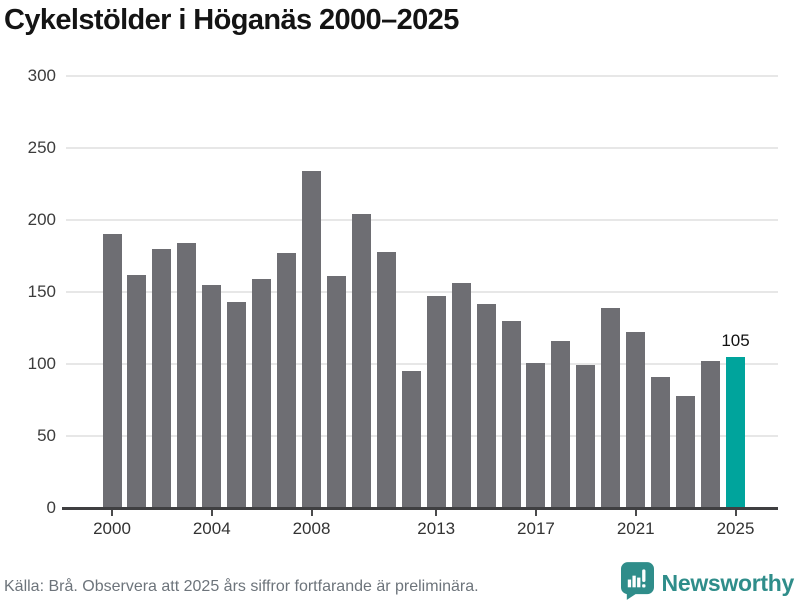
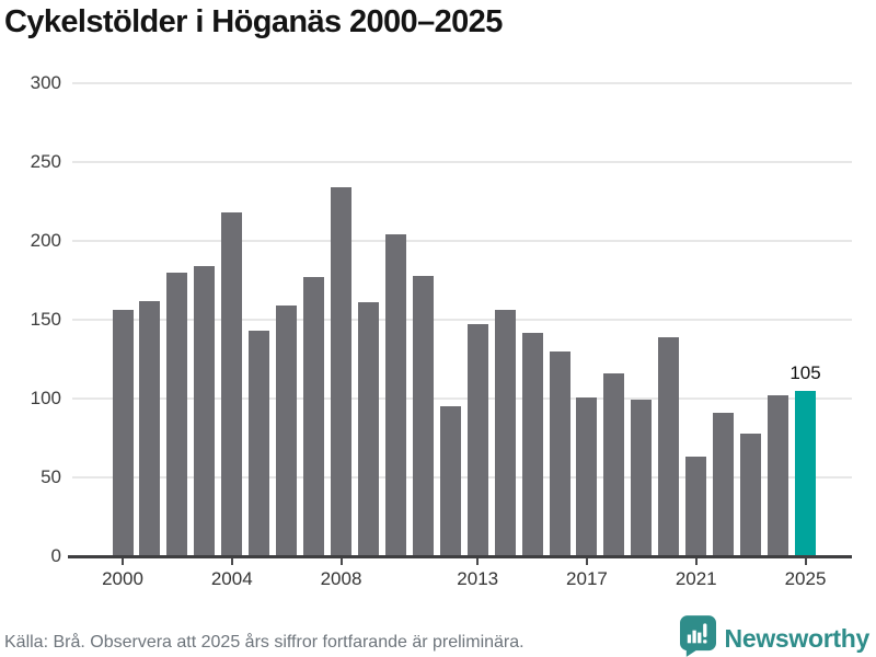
2000: 190 -> 156
2004: 155 -> 218
2021: 122 -> 63
